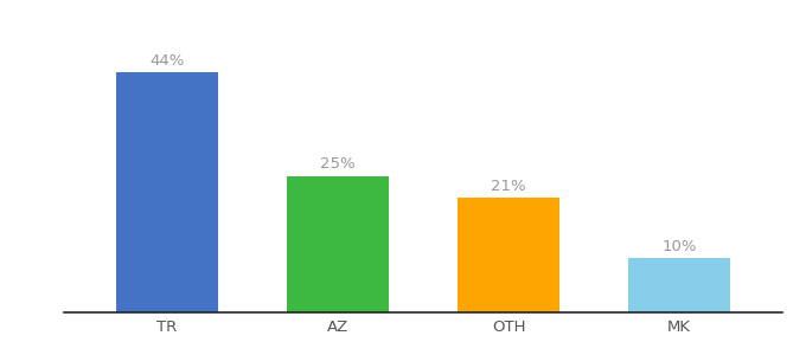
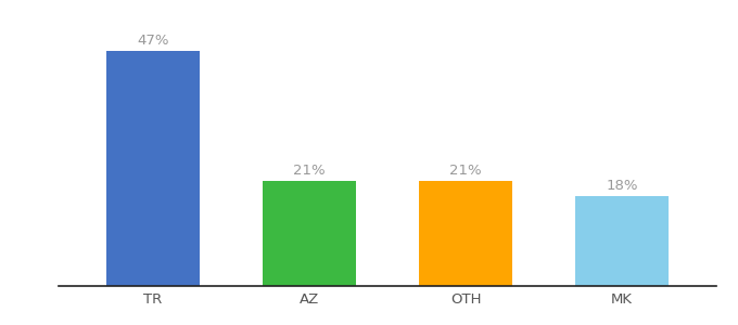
TR: 44% -> 47%
AZ: 25% -> 21%
MK: 10% -> 18%
